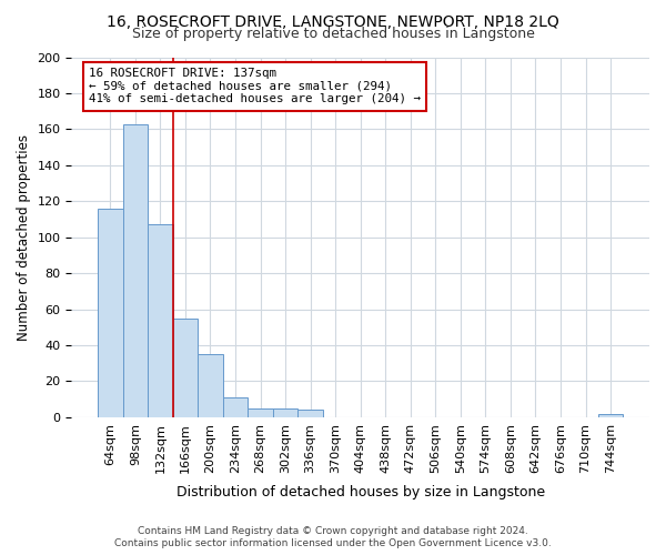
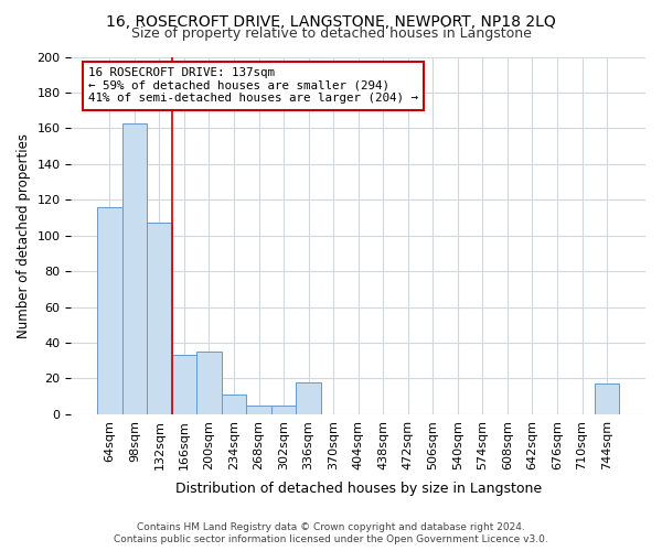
166sqm: 55 -> 33
336sqm: 4 -> 18
744sqm: 2 -> 17
